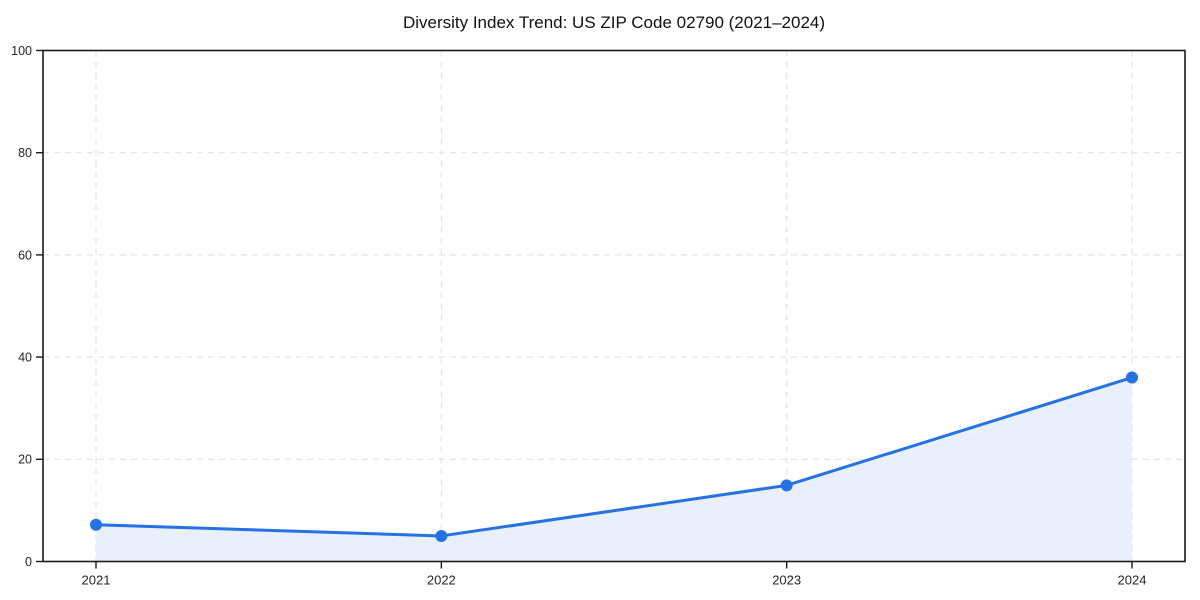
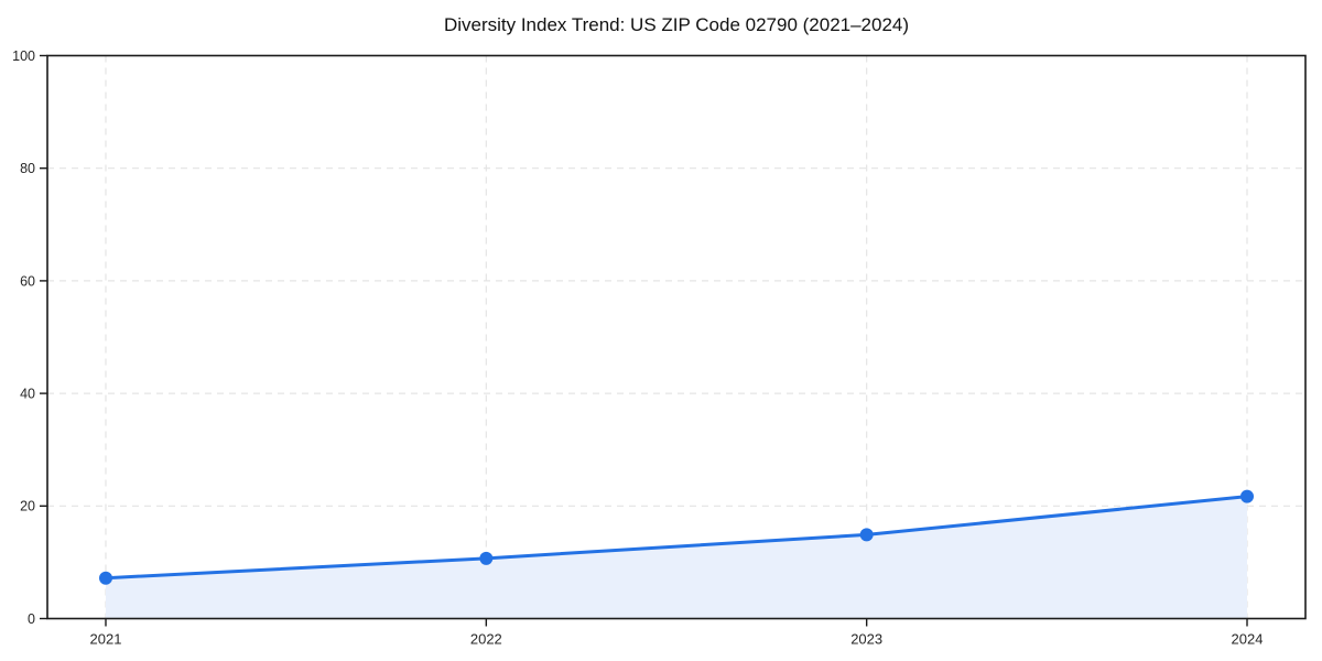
2022: 5 -> 11
2024: 36 -> 22
